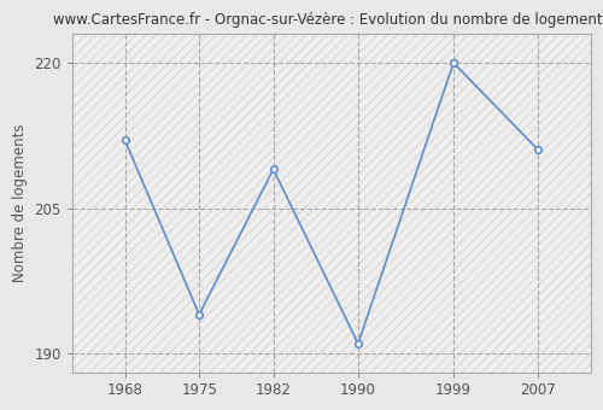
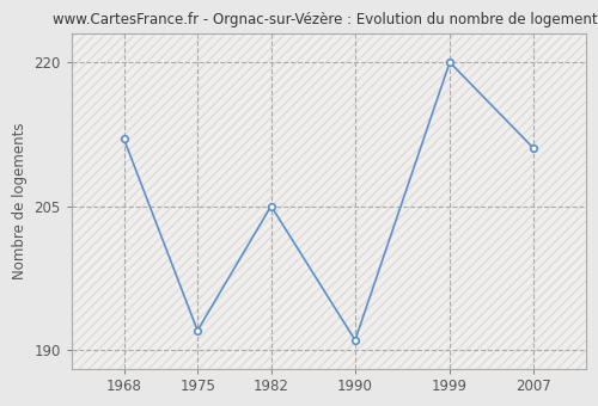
1975: 194 -> 192
1982: 209 -> 205
